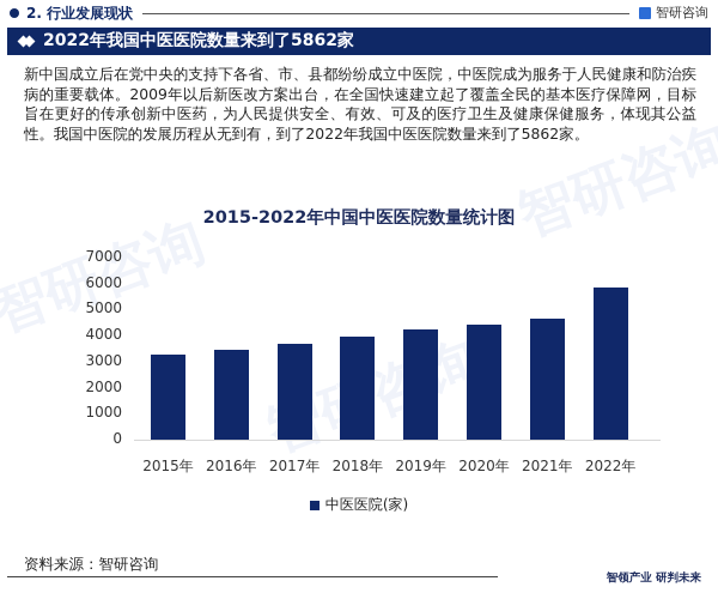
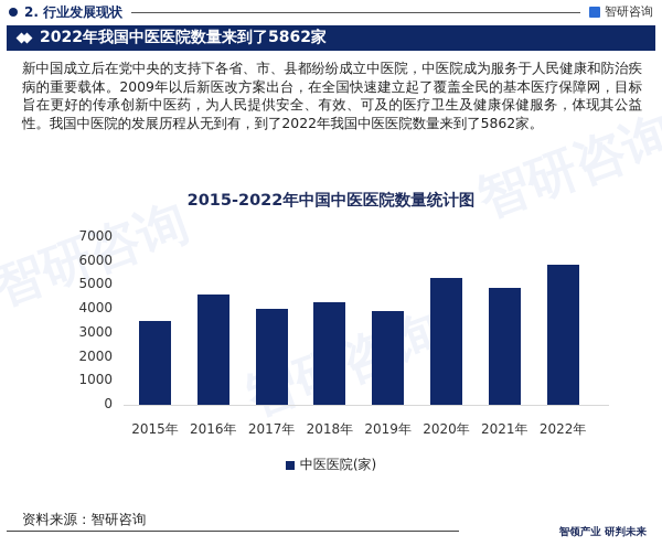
2015年: 3300 -> 3500
2016年: 3500 -> 4600
2017年: 3700 -> 4000
2018年: 4000 -> 4300
2019年: 4200 -> 3900
2020年: 4400 -> 5300
2021年: 4600 -> 4900
